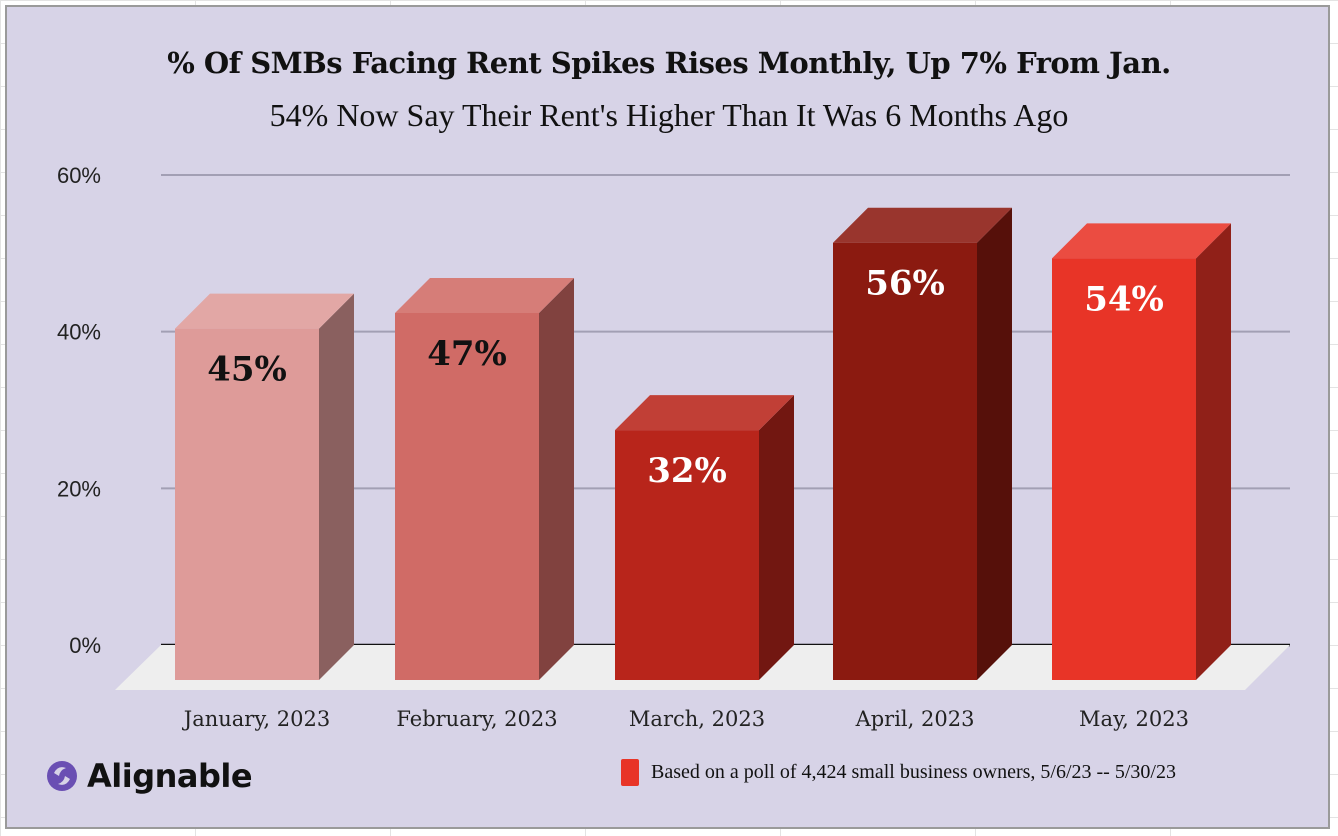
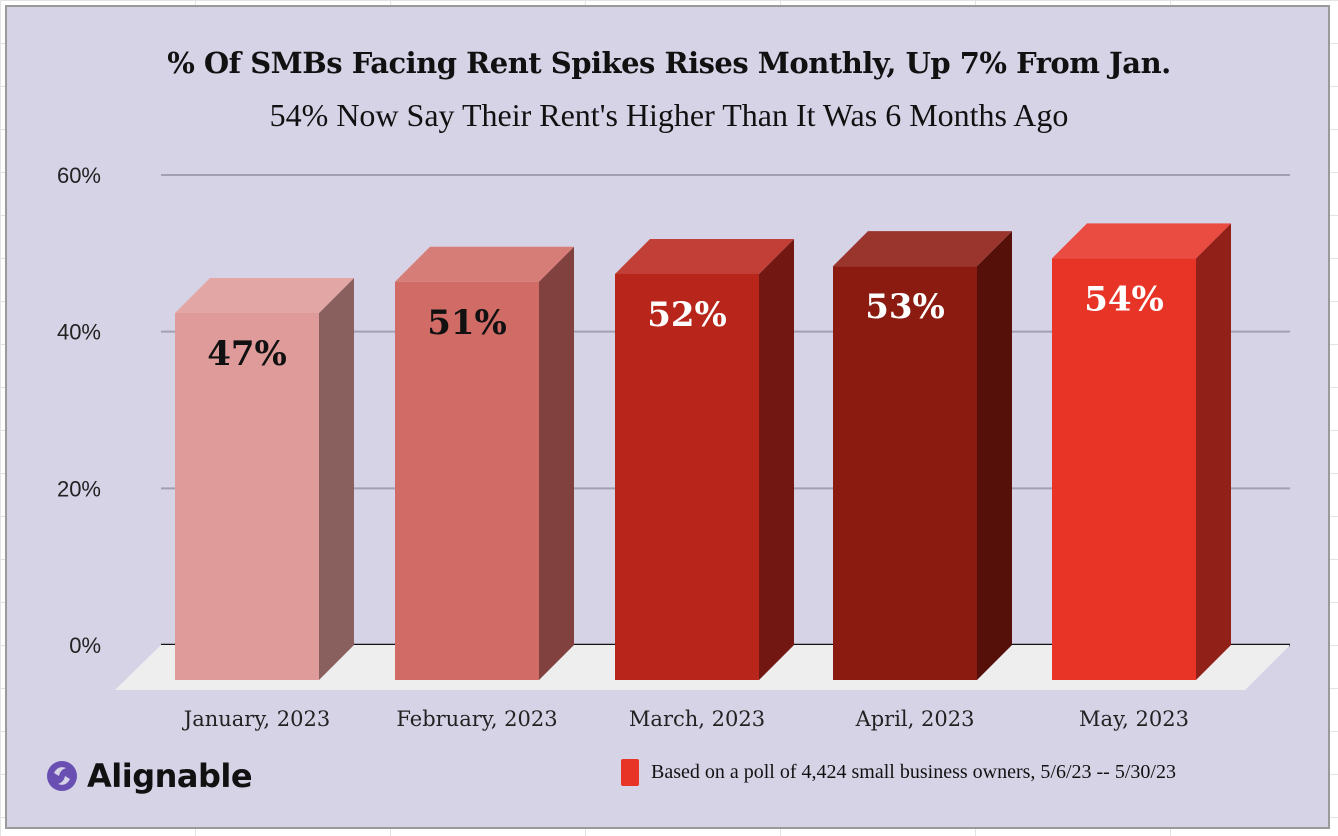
January, 2023: 45% -> 47%
February, 2023: 47% -> 51%
March, 2023: 32% -> 52%
April, 2023: 56% -> 53%
